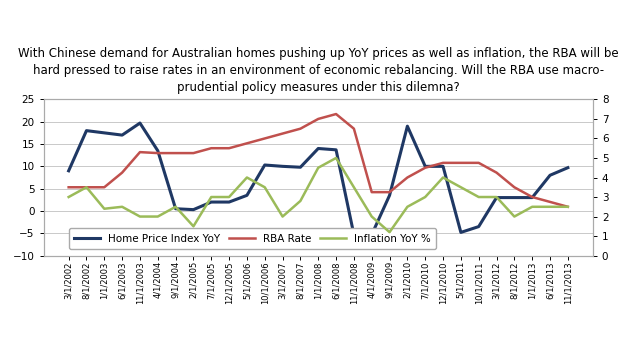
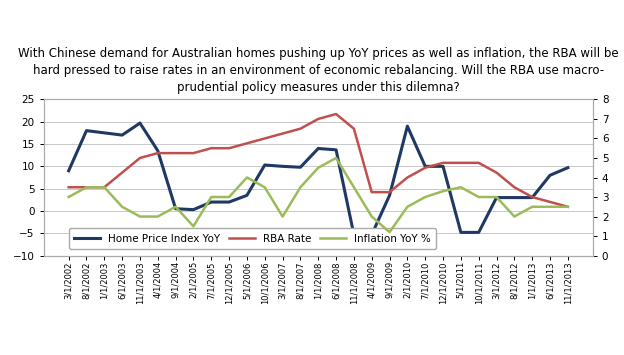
Inflation YoY %/1/1/2003: 2.4 -> 3.5
RBA Rate/11/1/2003: 5.3 -> 5.0
Inflation YoY %/8/1/2007: 2.8 -> 3.5
Inflation YoY %/12/1/2010: 4.0 -> 3.3
Home Price Index YoY/10/1/2011: -3.5 -> -4.8
